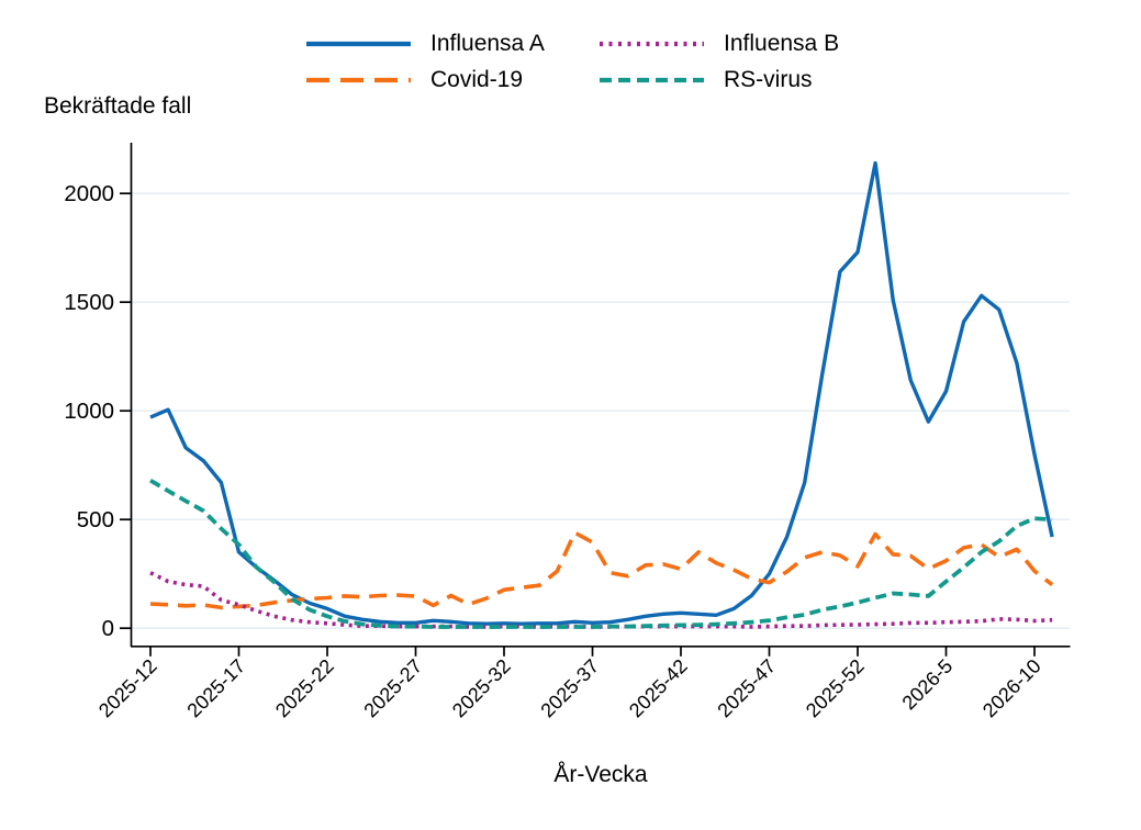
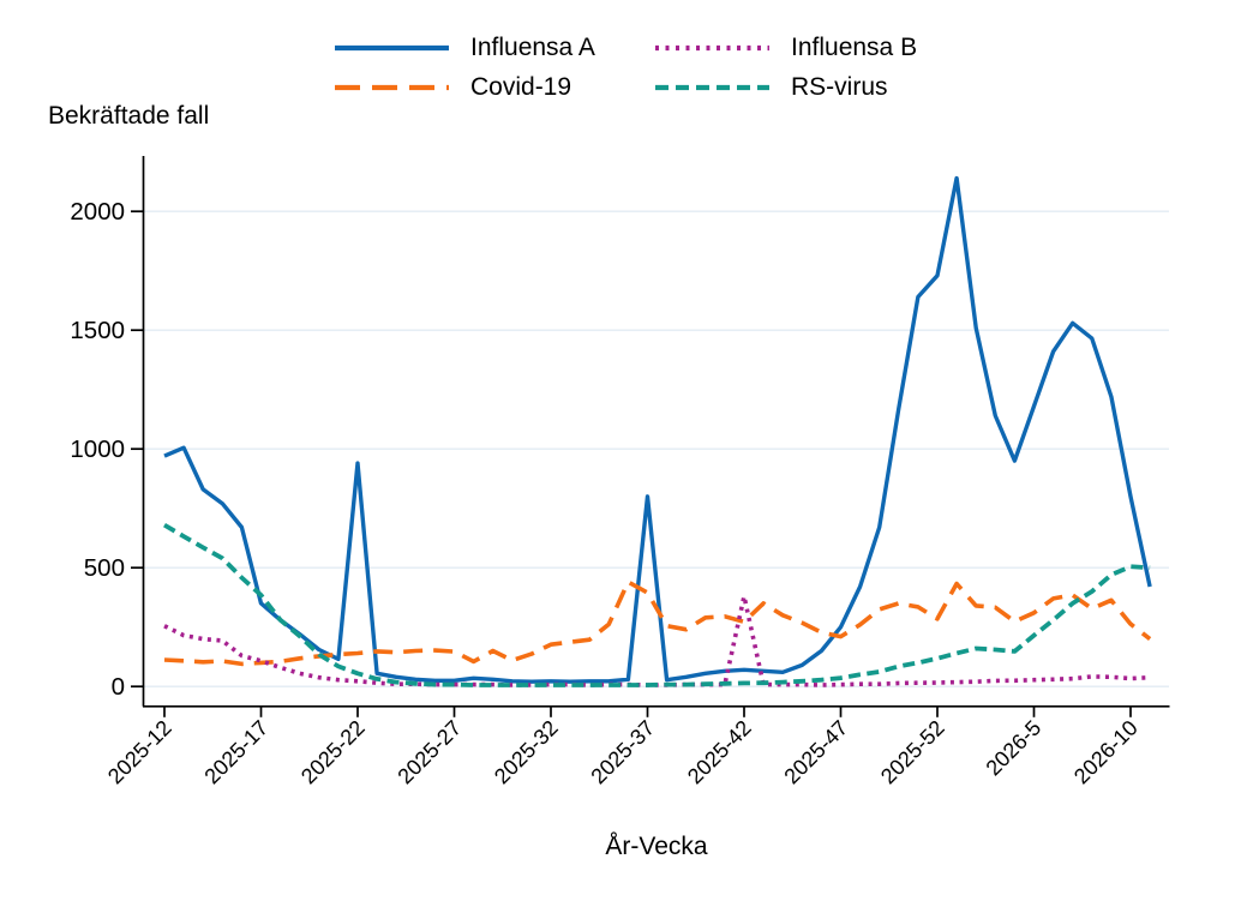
Influensa A/2025-22: 90 -> 940
Influensa A/2025-37: 20 -> 800
Influensa B/2025-42: 10 -> 380
Influensa A/2026-5: 1090 -> 1180
